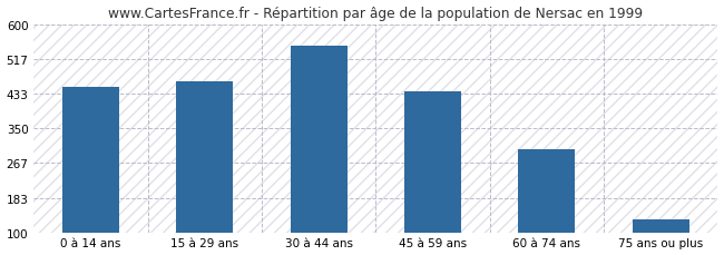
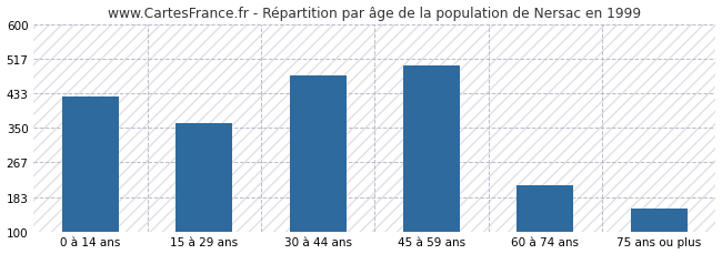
0 à 14 ans: 450 -> 425
15 à 29 ans: 462 -> 360
30 à 44 ans: 547 -> 475
45 à 59 ans: 437 -> 500
60 à 74 ans: 300 -> 210
75 ans ou plus: 131 -> 155
